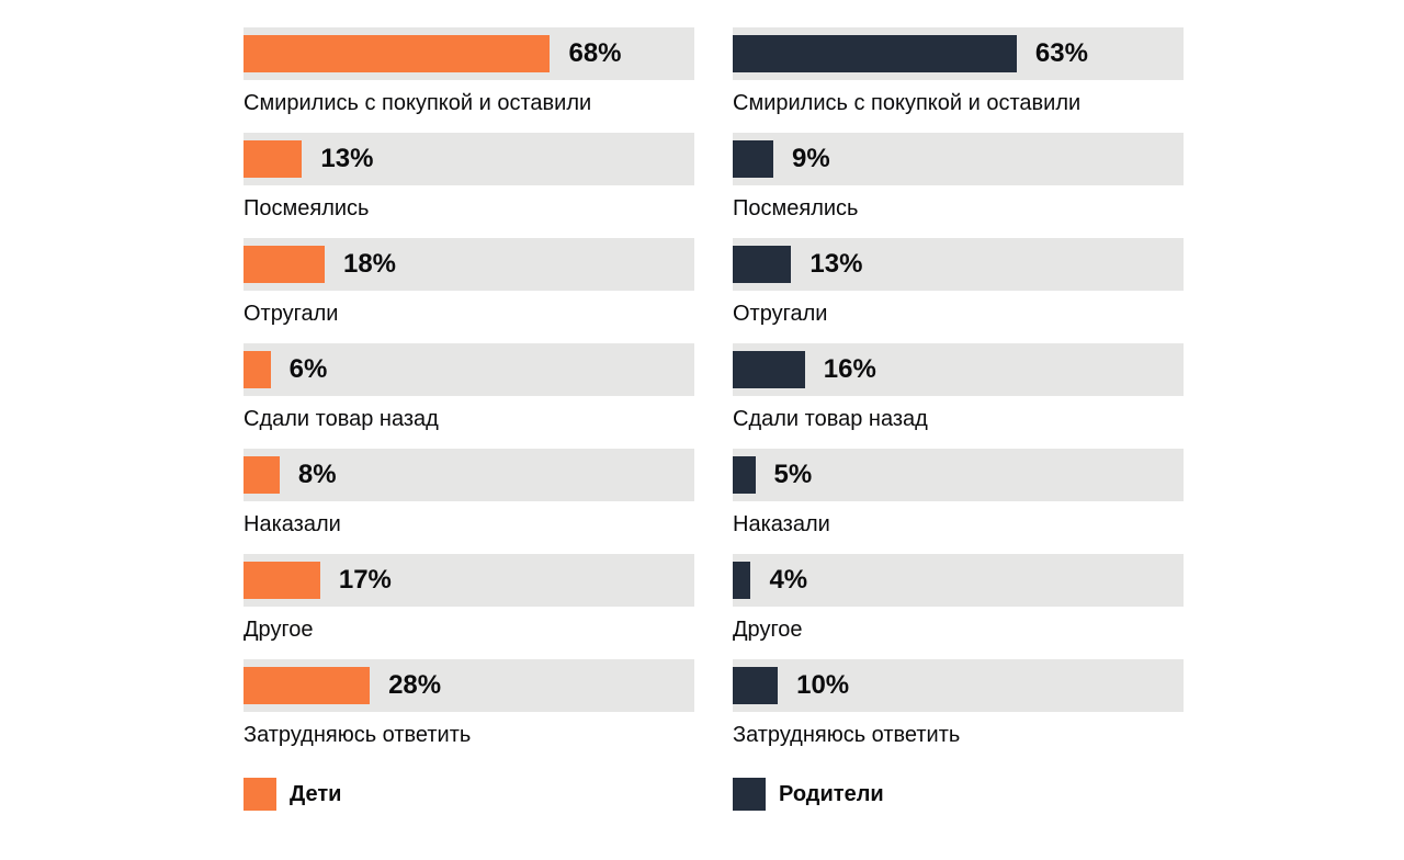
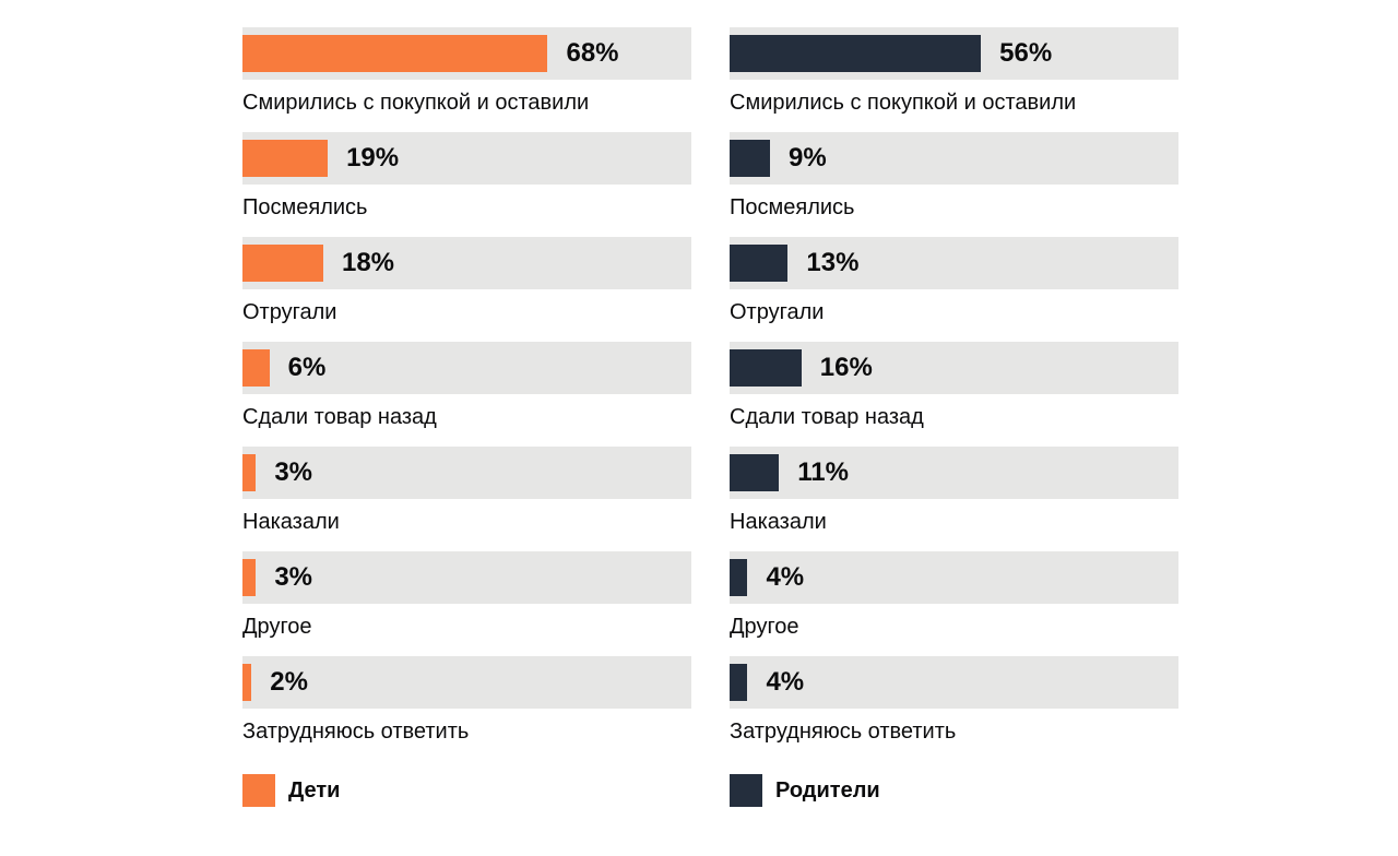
Родители/Смирились с покупкой и оставили: 63% -> 56%
Дети/Посмеялись: 13% -> 19%
Дети/Наказали: 8% -> 3%
Родители/Наказали: 5% -> 11%
Дети/Другое: 17% -> 3%
Дети/Затрудняюсь ответить: 28% -> 2%
Родители/Затрудняюсь ответить: 10% -> 4%
